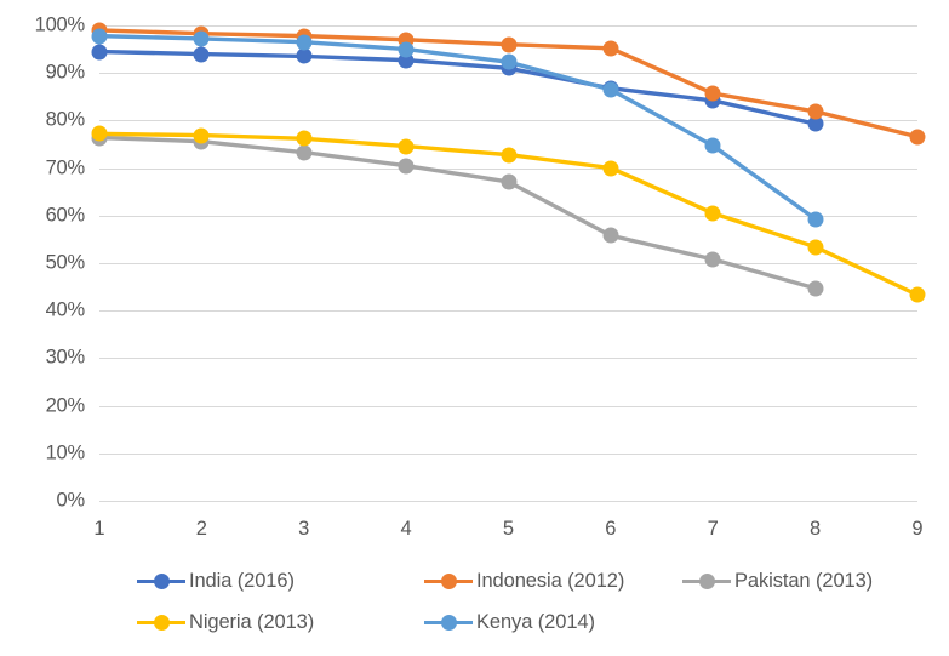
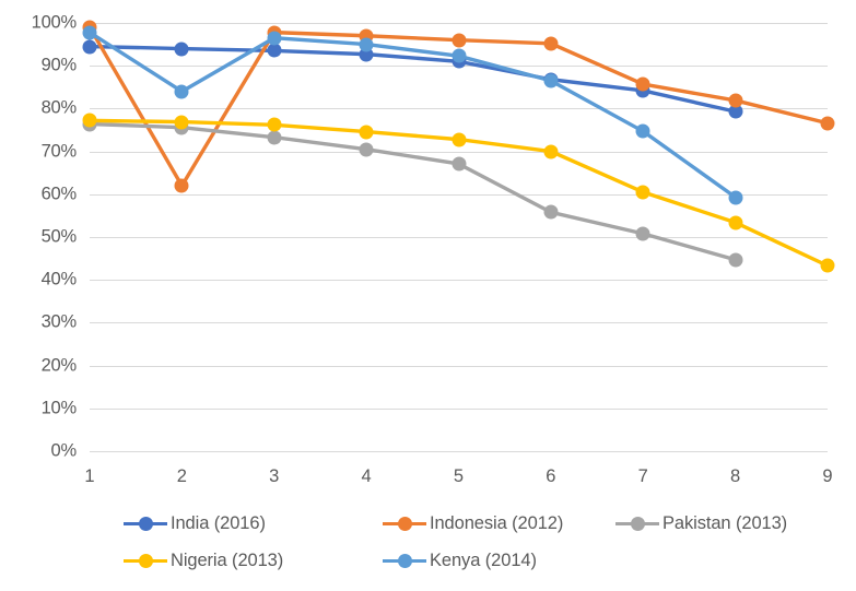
Indonesia (2012)/2: 98% -> 62%
Kenya (2014)/2: 97% -> 84%
